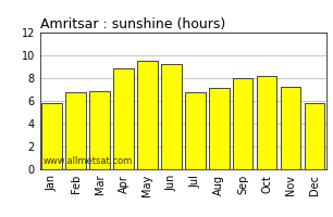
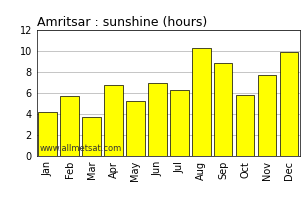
Jan: 5.8 -> 4.2
Feb: 6.8 -> 5.7
Mar: 6.9 -> 3.7
Apr: 8.9 -> 6.8
May: 9.5 -> 5.2
Jun: 9.2 -> 7.0
Jul: 6.8 -> 6.3
Aug: 7.1 -> 10.3
Sep: 8.0 -> 8.9
Oct: 8.2 -> 5.8
Nov: 7.2 -> 7.7
Dec: 5.8 -> 9.9
